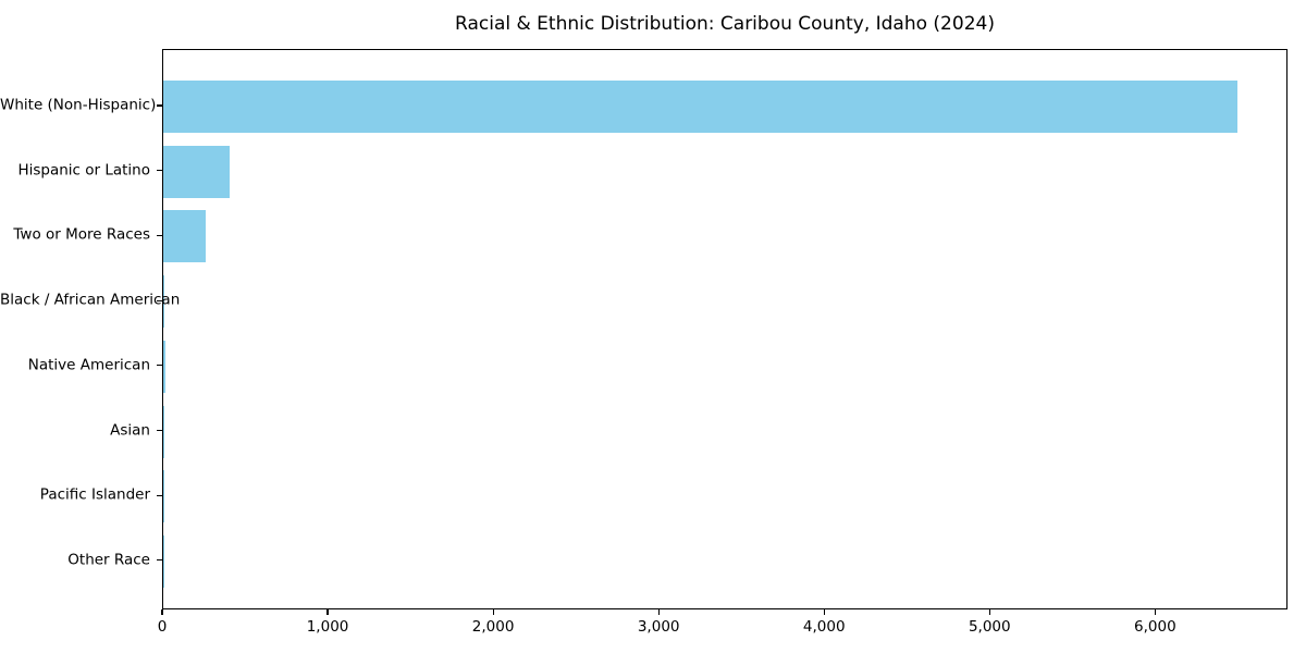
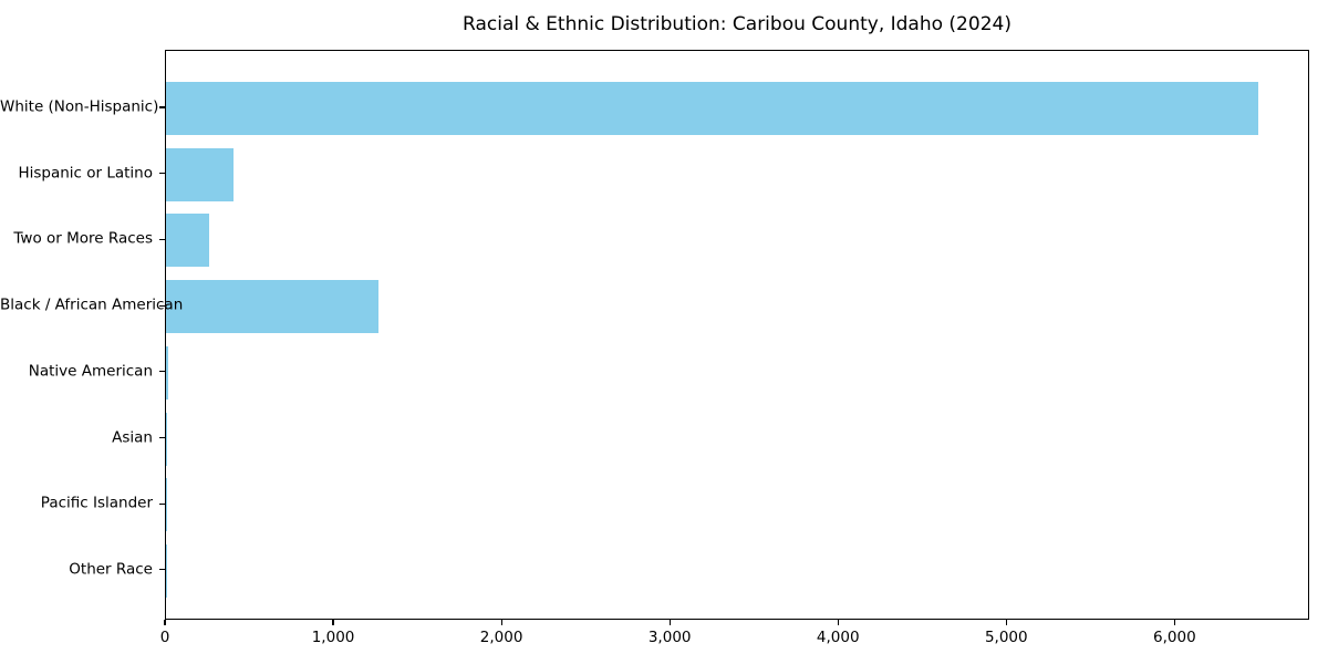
Black / African American: 10 -> 1260
